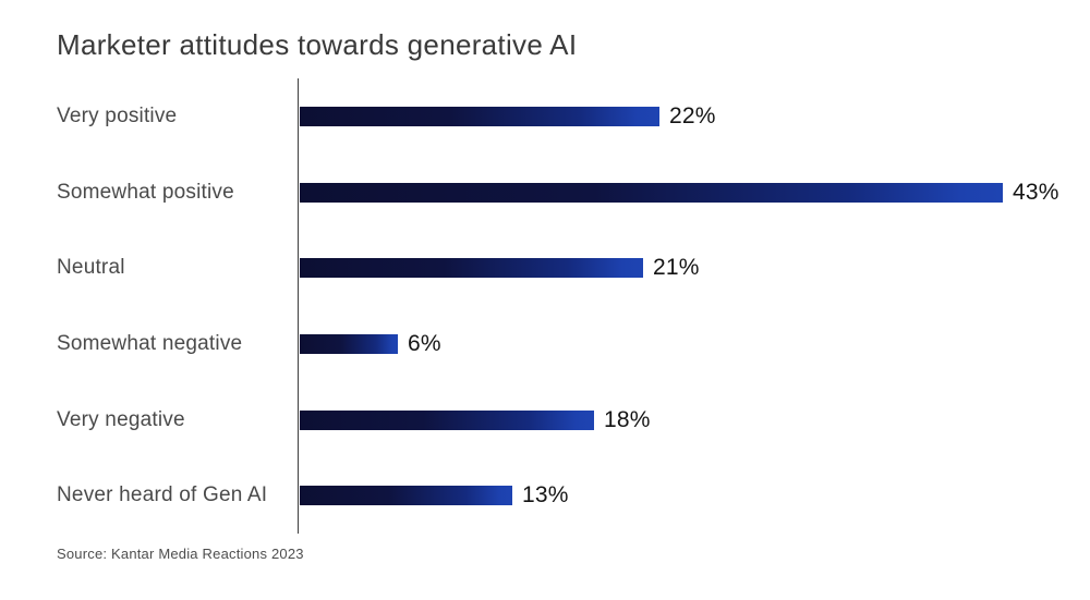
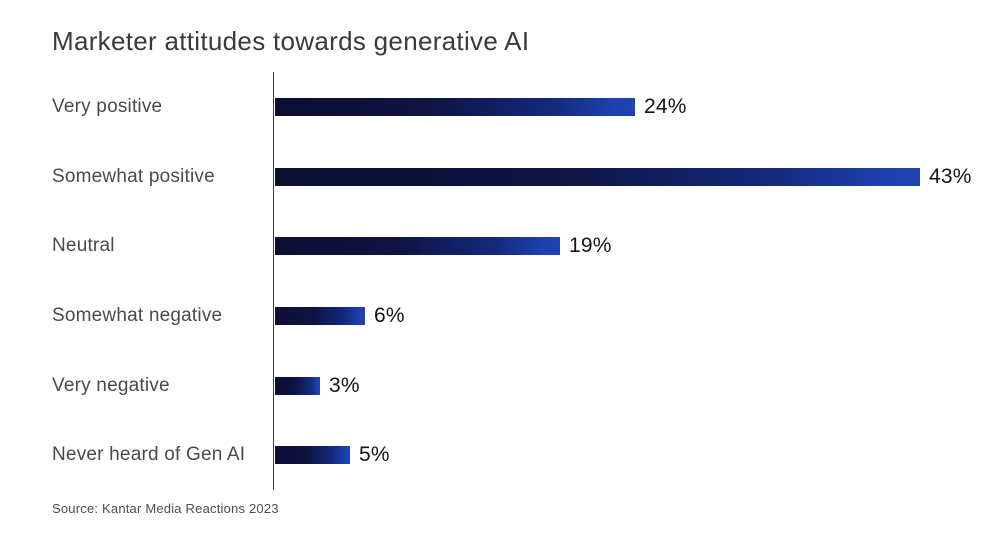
Very positive: 22% -> 24%
Neutral: 21% -> 19%
Very negative: 18% -> 3%
Never heard of Gen AI: 13% -> 5%
